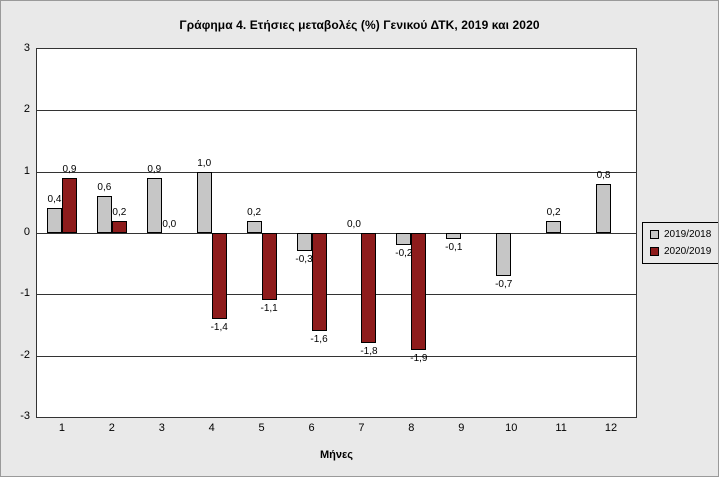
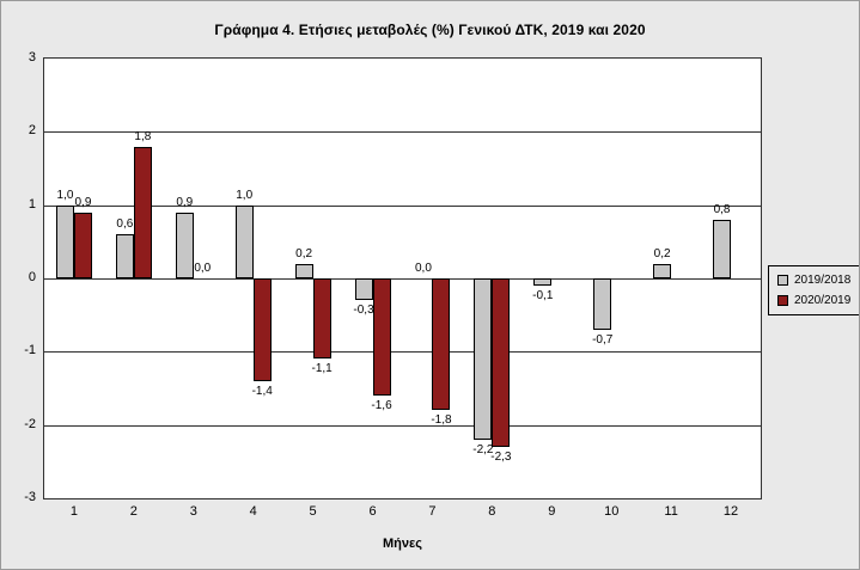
2019/2018/1: 0,4 -> 1,0
2020/2019/2: 0,2 -> 1,8
2019/2018/8: -0,2 -> -2,2
2020/2019/8: -1,9 -> -2,3
